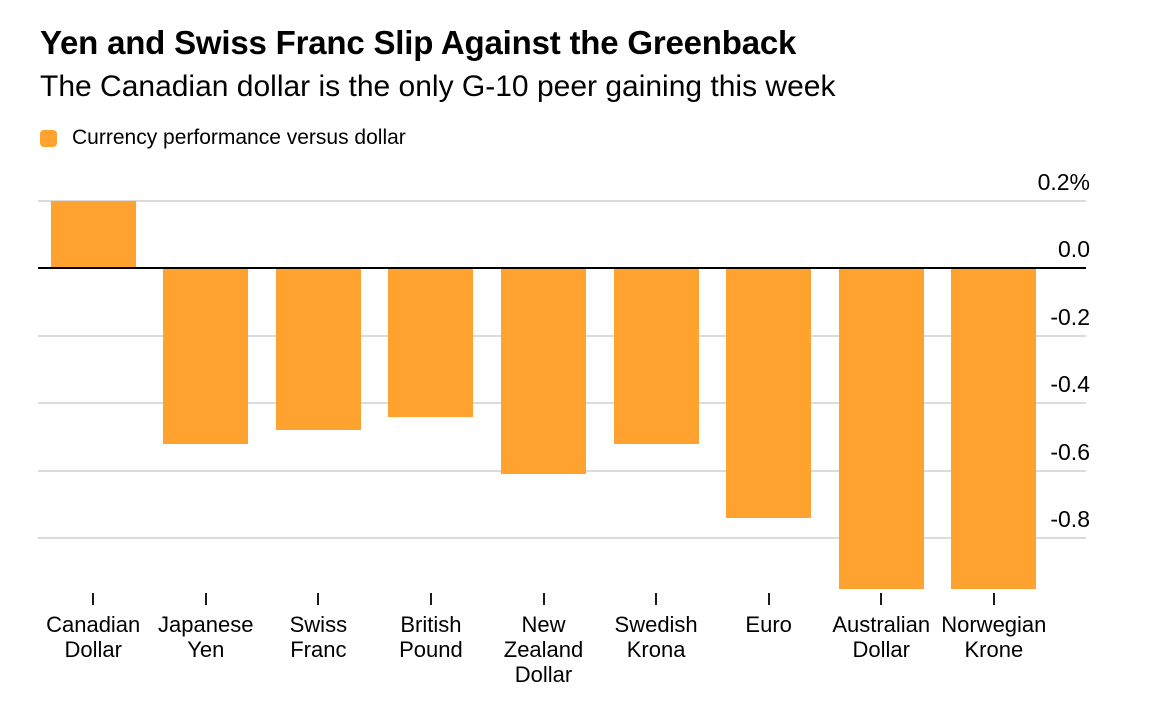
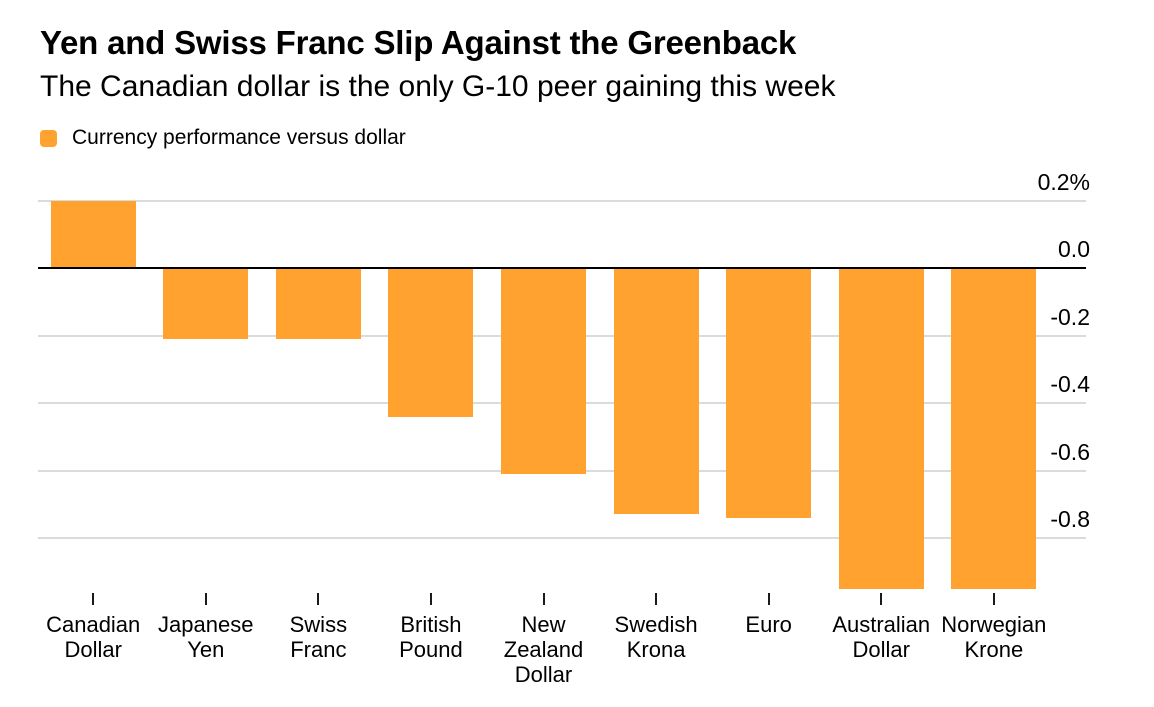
Japanese Yen: -0.52% -> -0.21%
Swiss Franc: -0.48% -> -0.21%
Swedish Krona: -0.52% -> -0.73%
